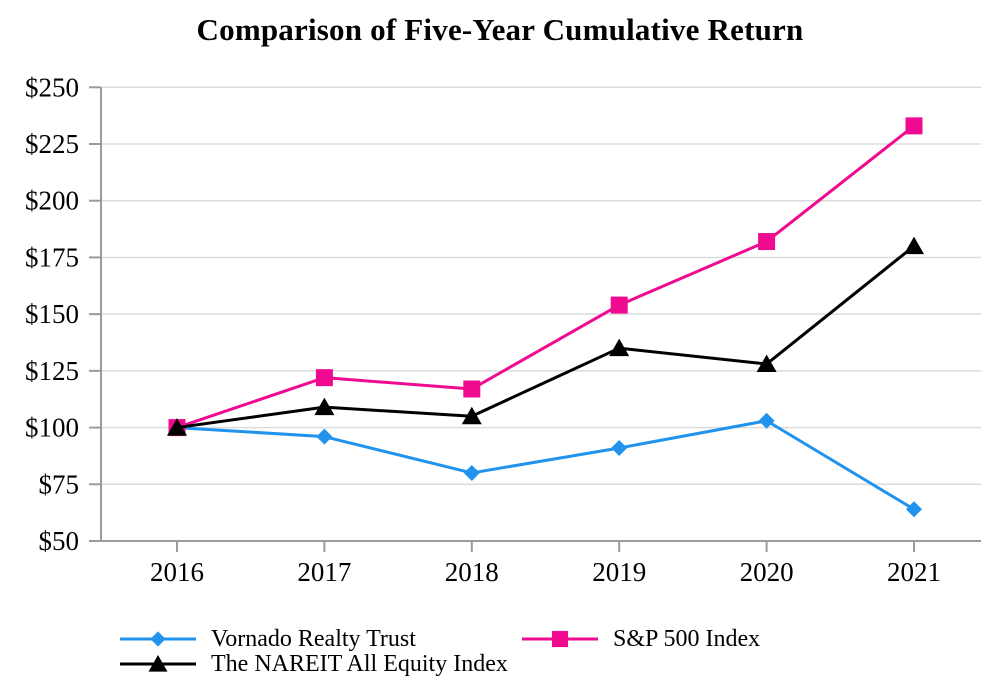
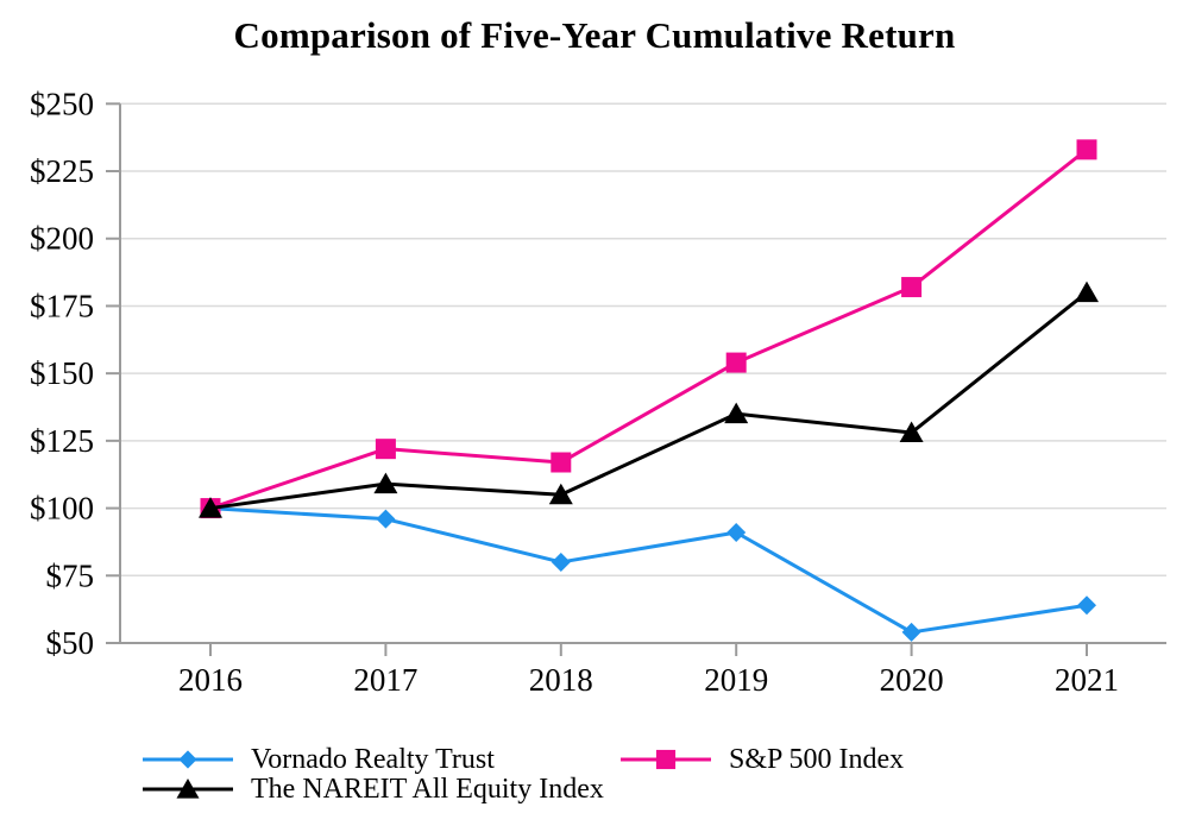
Vornado Realty Trust/2020: $103 -> $54
